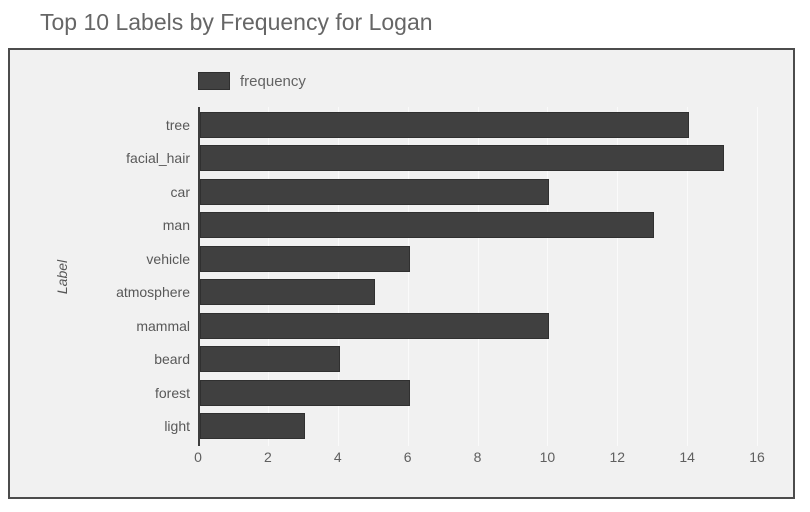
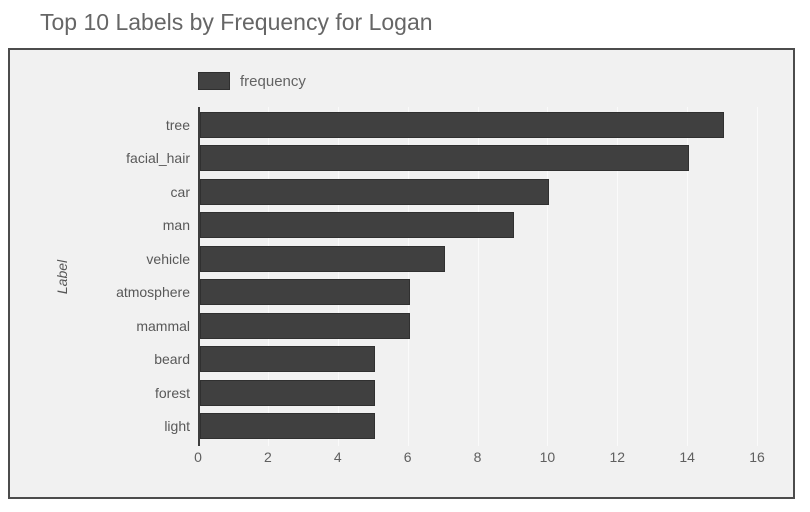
tree: 14 -> 15
facial_hair: 15 -> 14
man: 13 -> 9
vehicle: 6 -> 7
atmosphere: 5 -> 6
mammal: 10 -> 6
beard: 4 -> 5
forest: 6 -> 5
light: 3 -> 5
